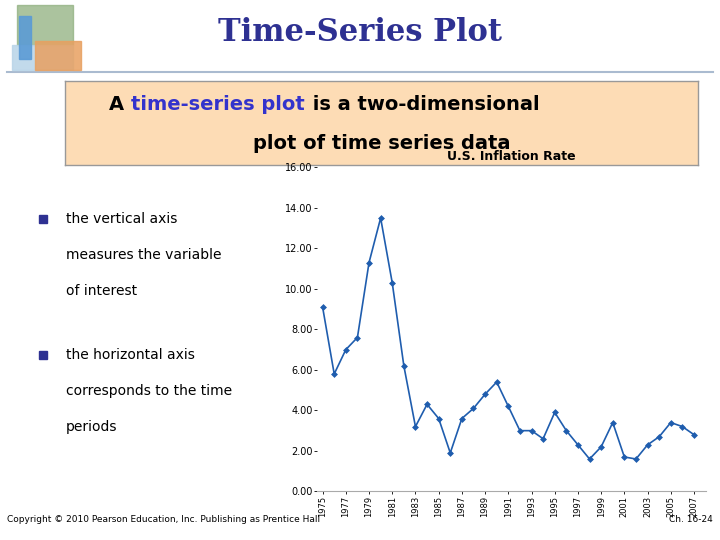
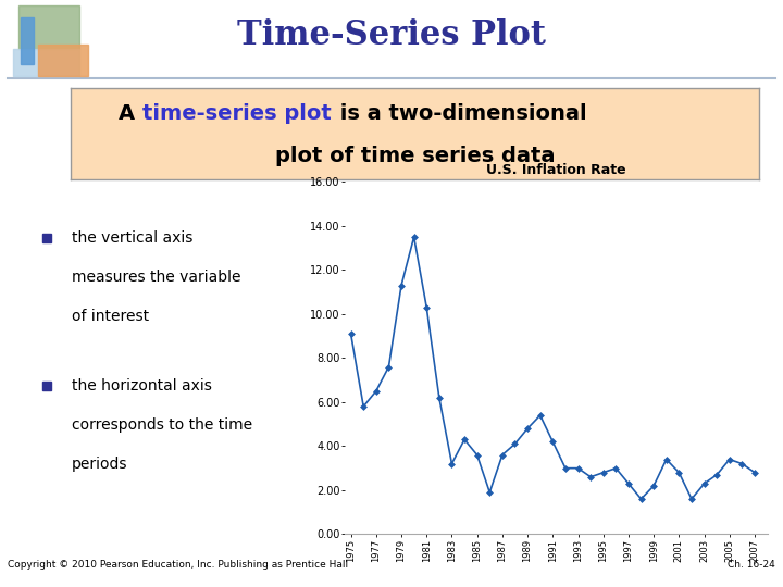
1977: 7.0 -> 6.5
1995: 3.9 -> 2.8
2001: 1.7 -> 2.8
